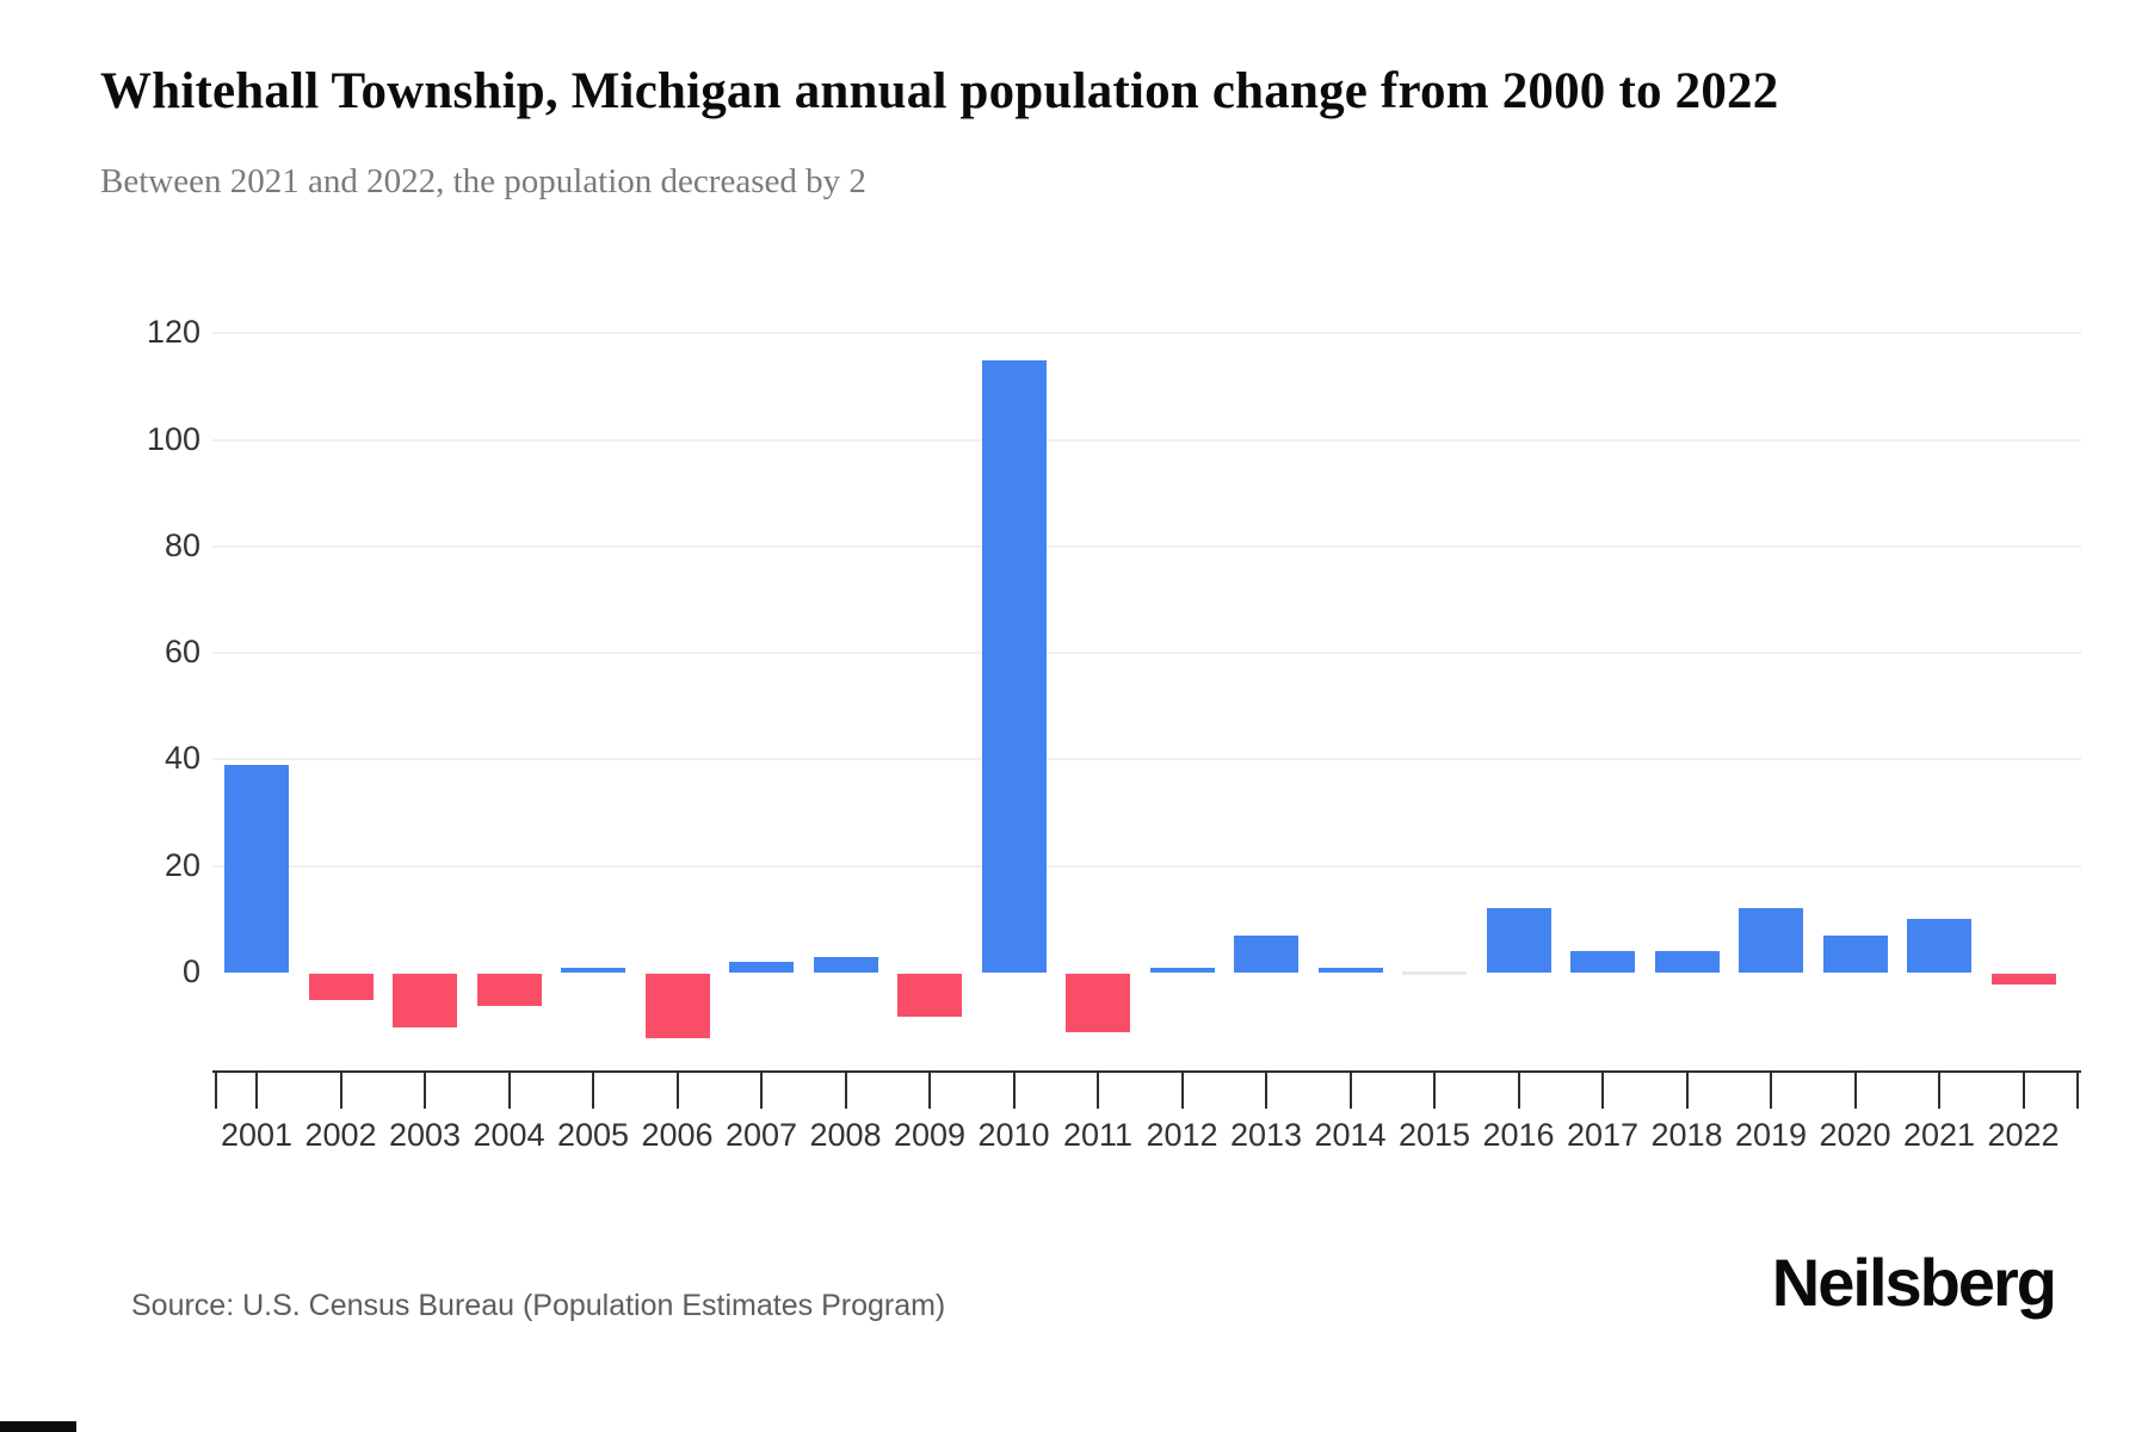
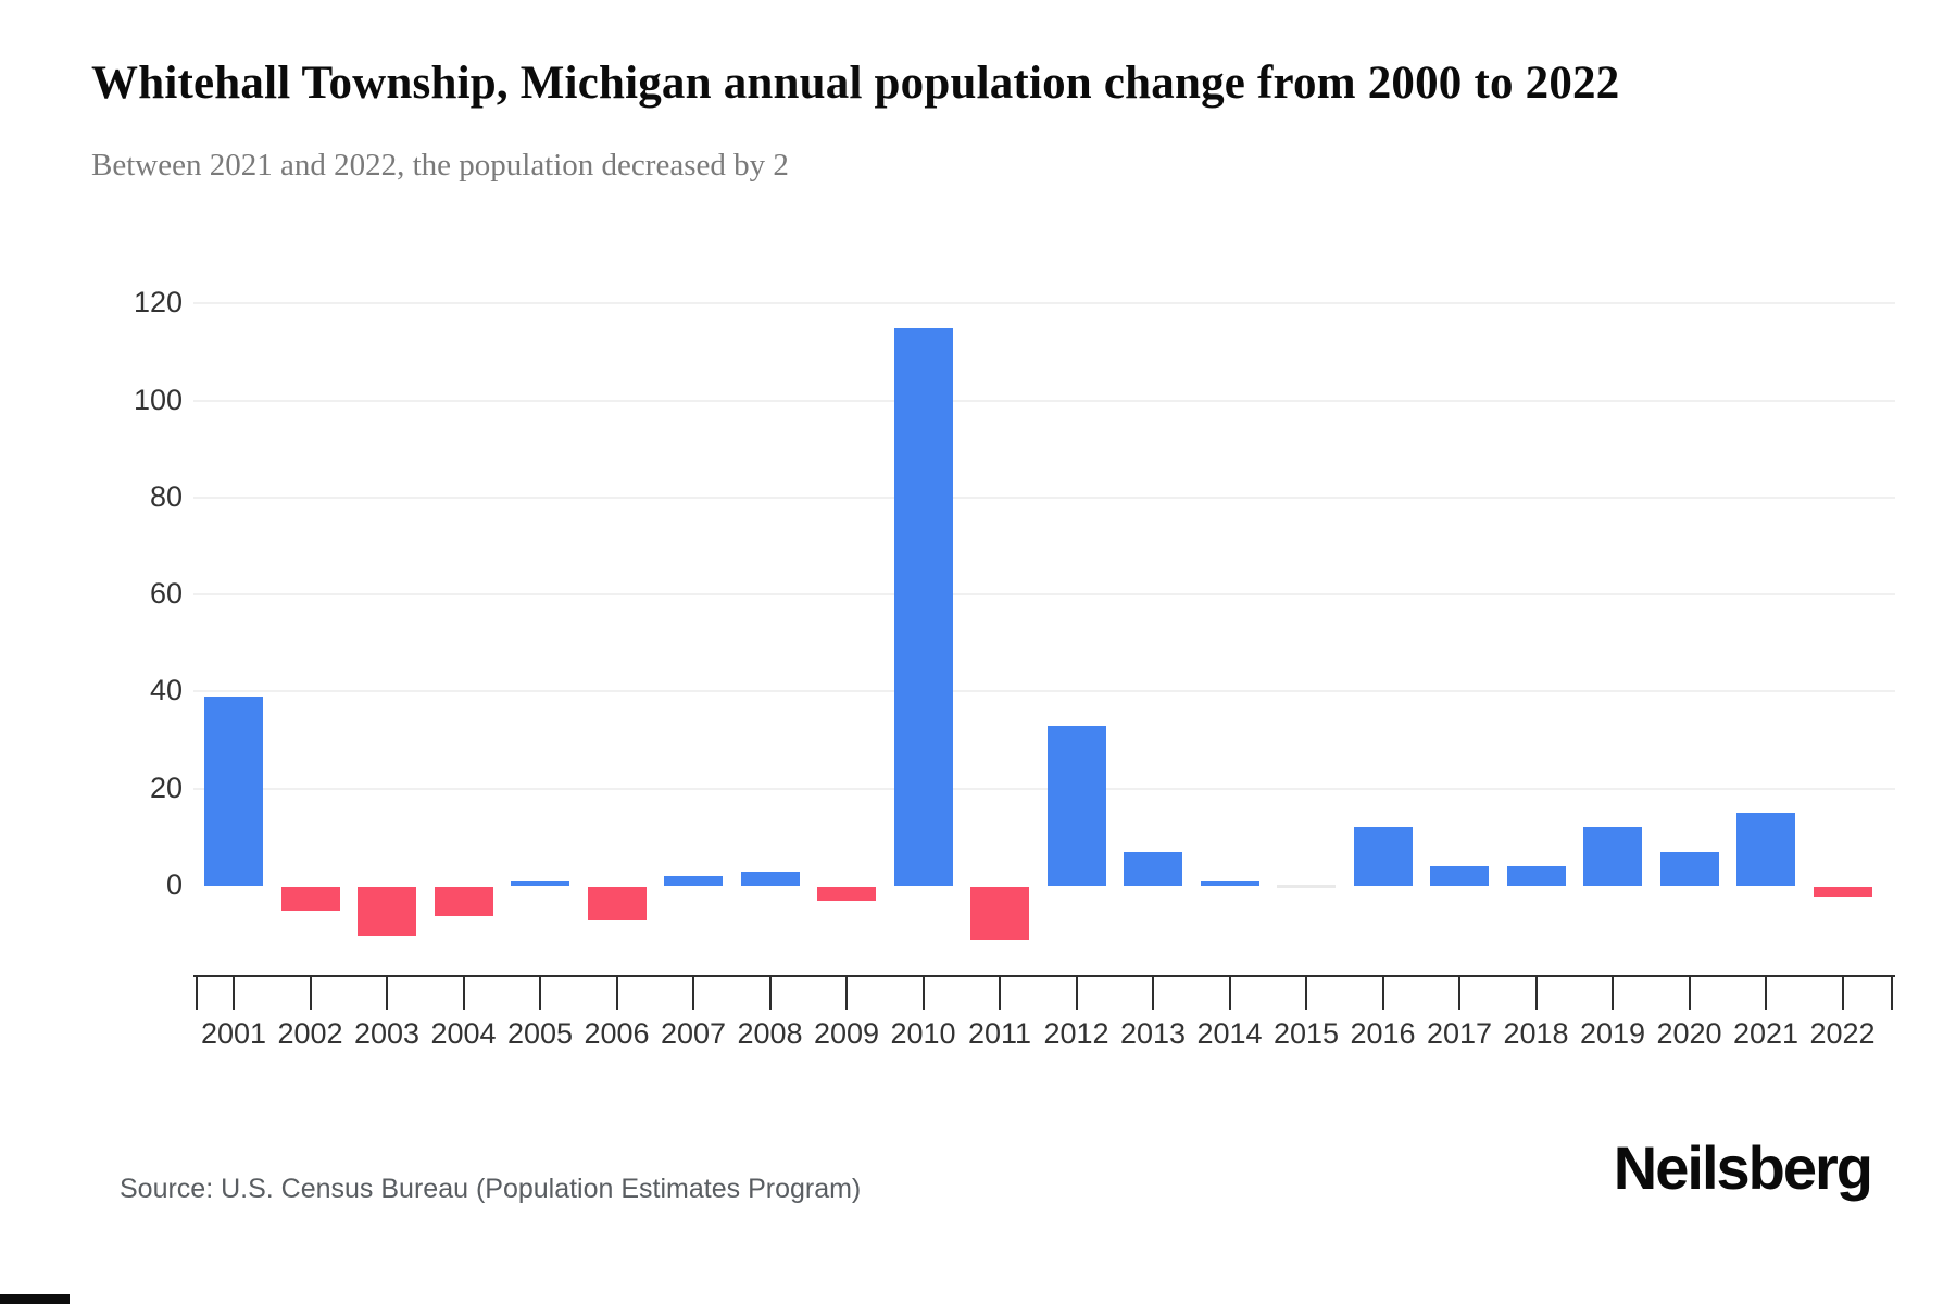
2006: -12 -> -7
2009: -8 -> -3
2012: 1 -> 33
2021: 10 -> 15
